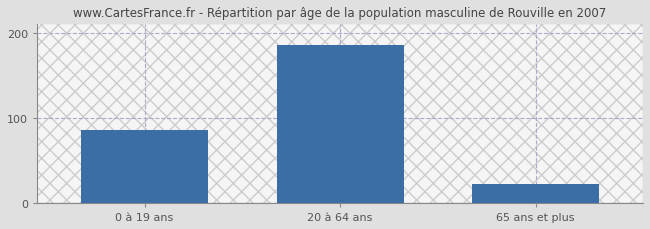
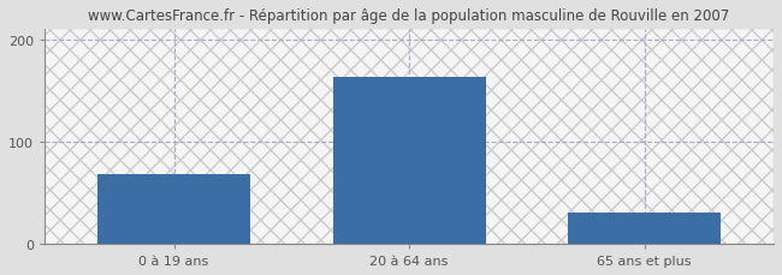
0 à 19 ans: 86 -> 68
20 à 64 ans: 186 -> 163
65 ans et plus: 22 -> 30
